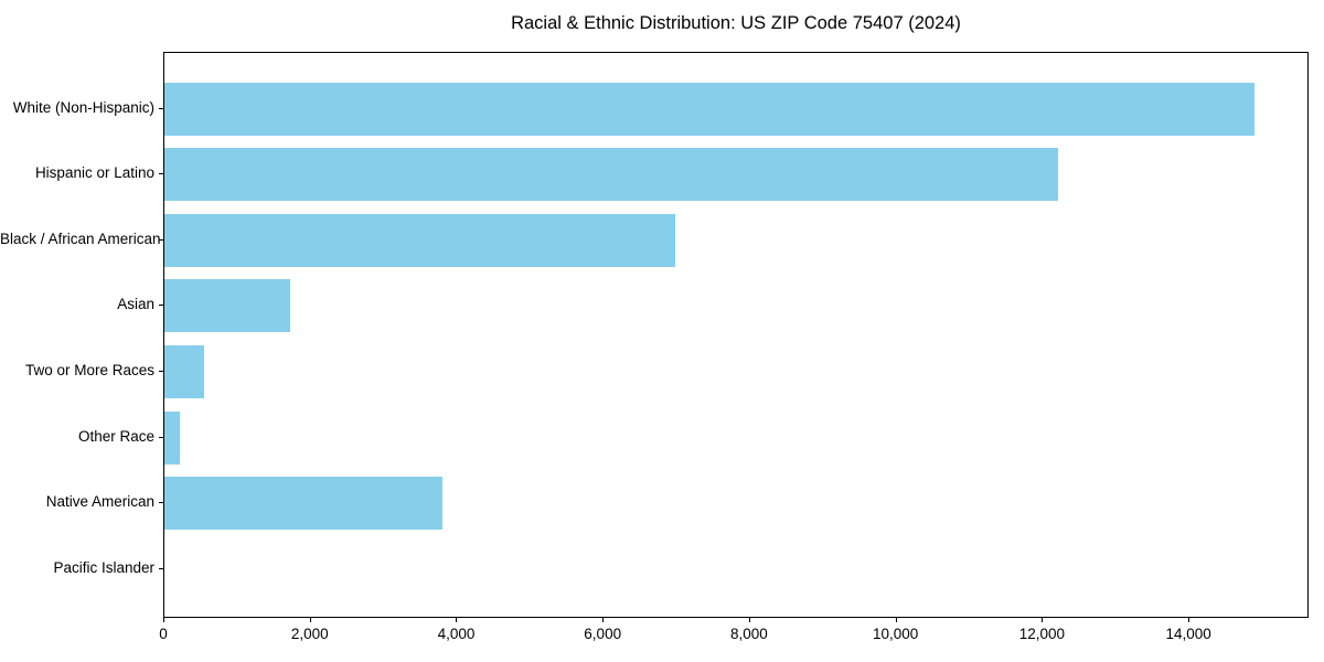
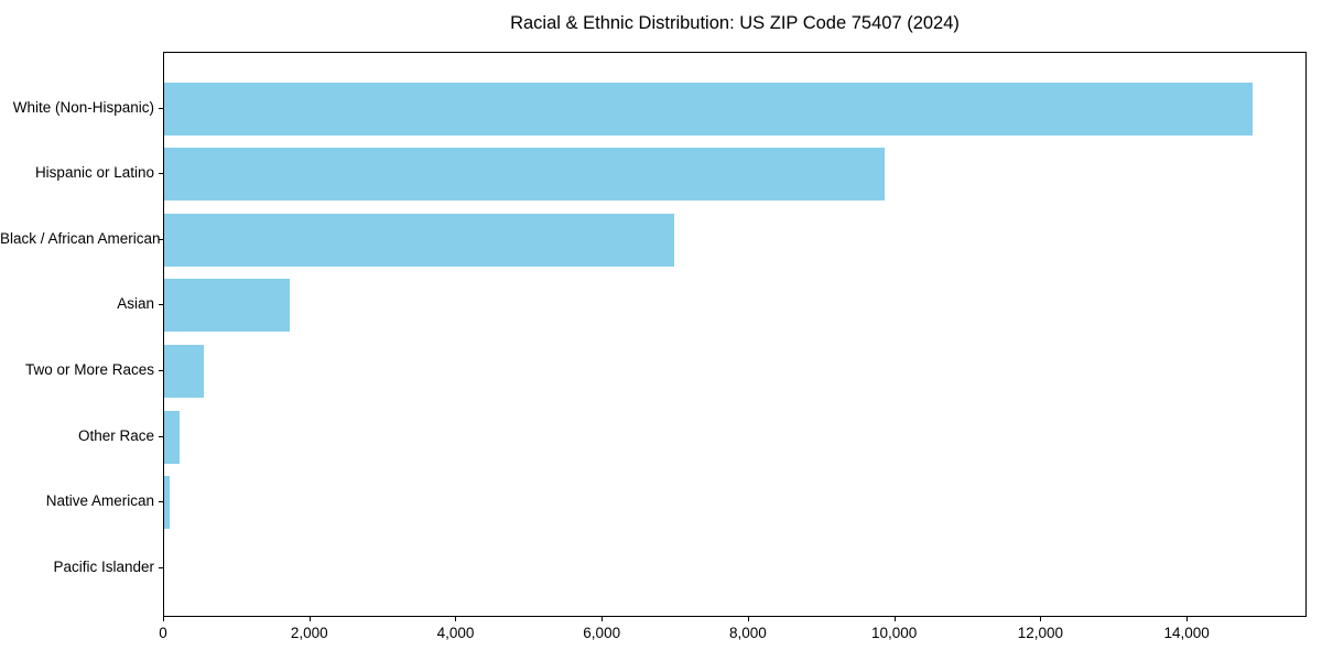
Hispanic or Latino: 12200 -> 9900
Native American: 3800 -> 100
